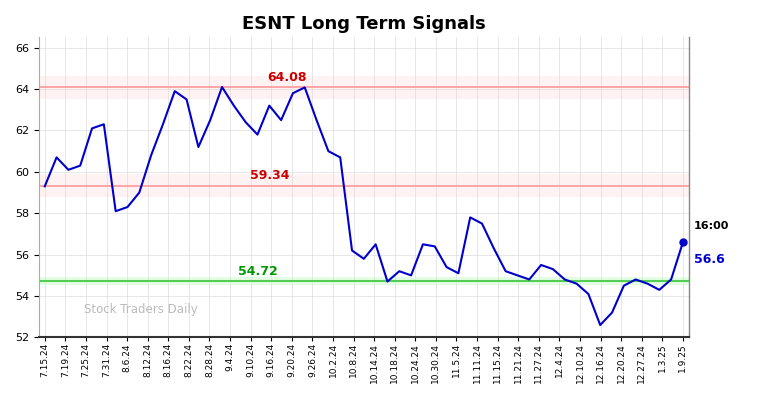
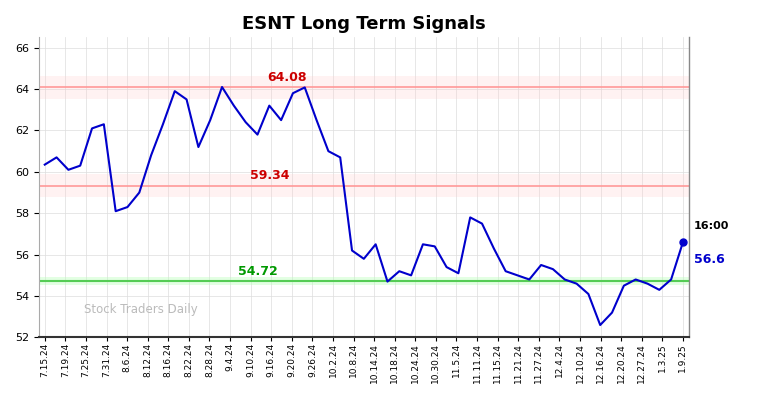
7.15.24: 59.30 -> 60.35
